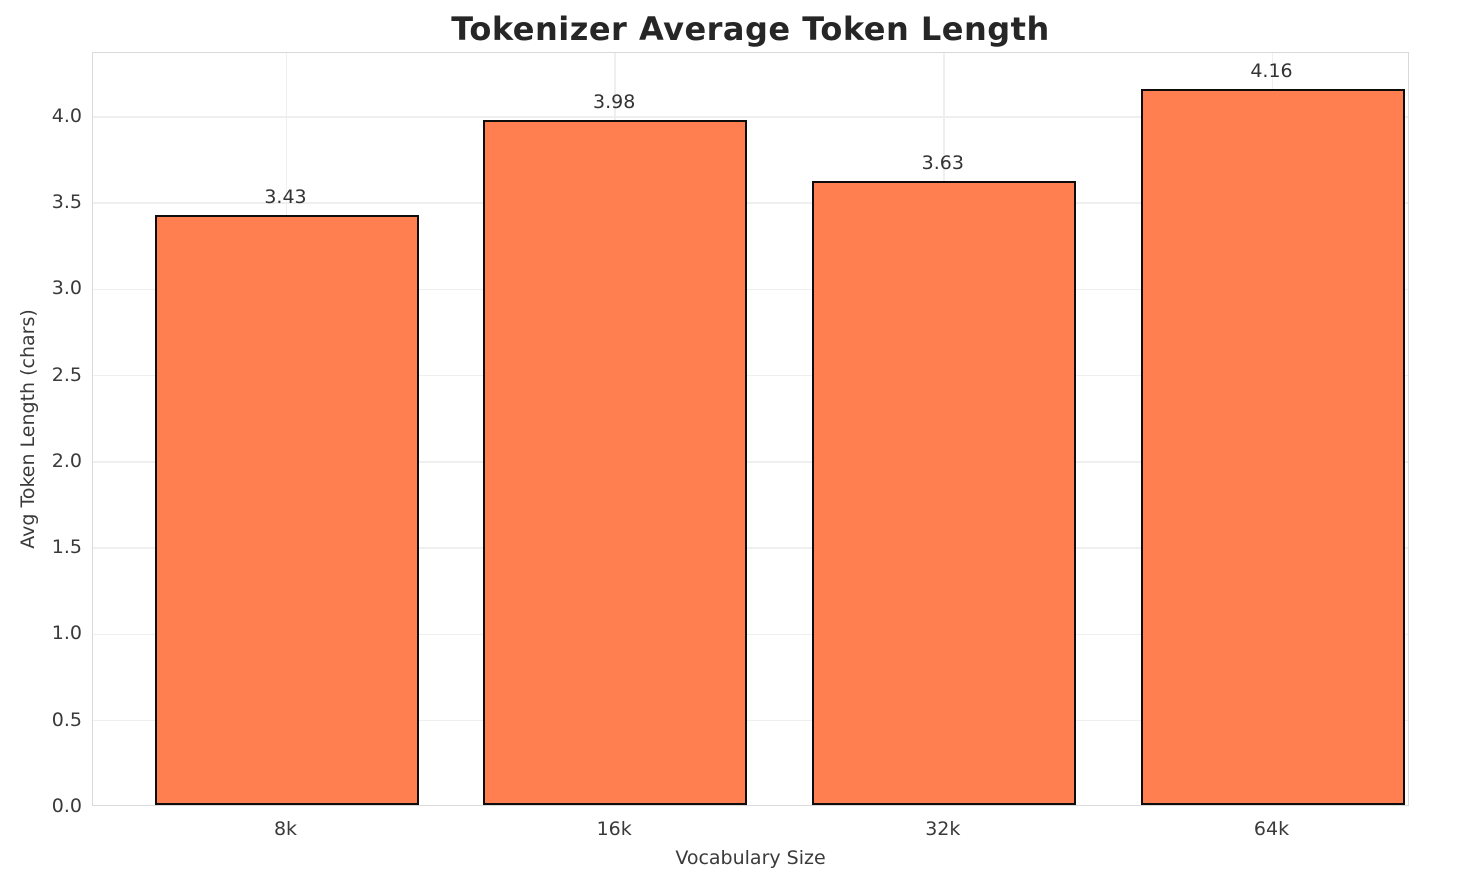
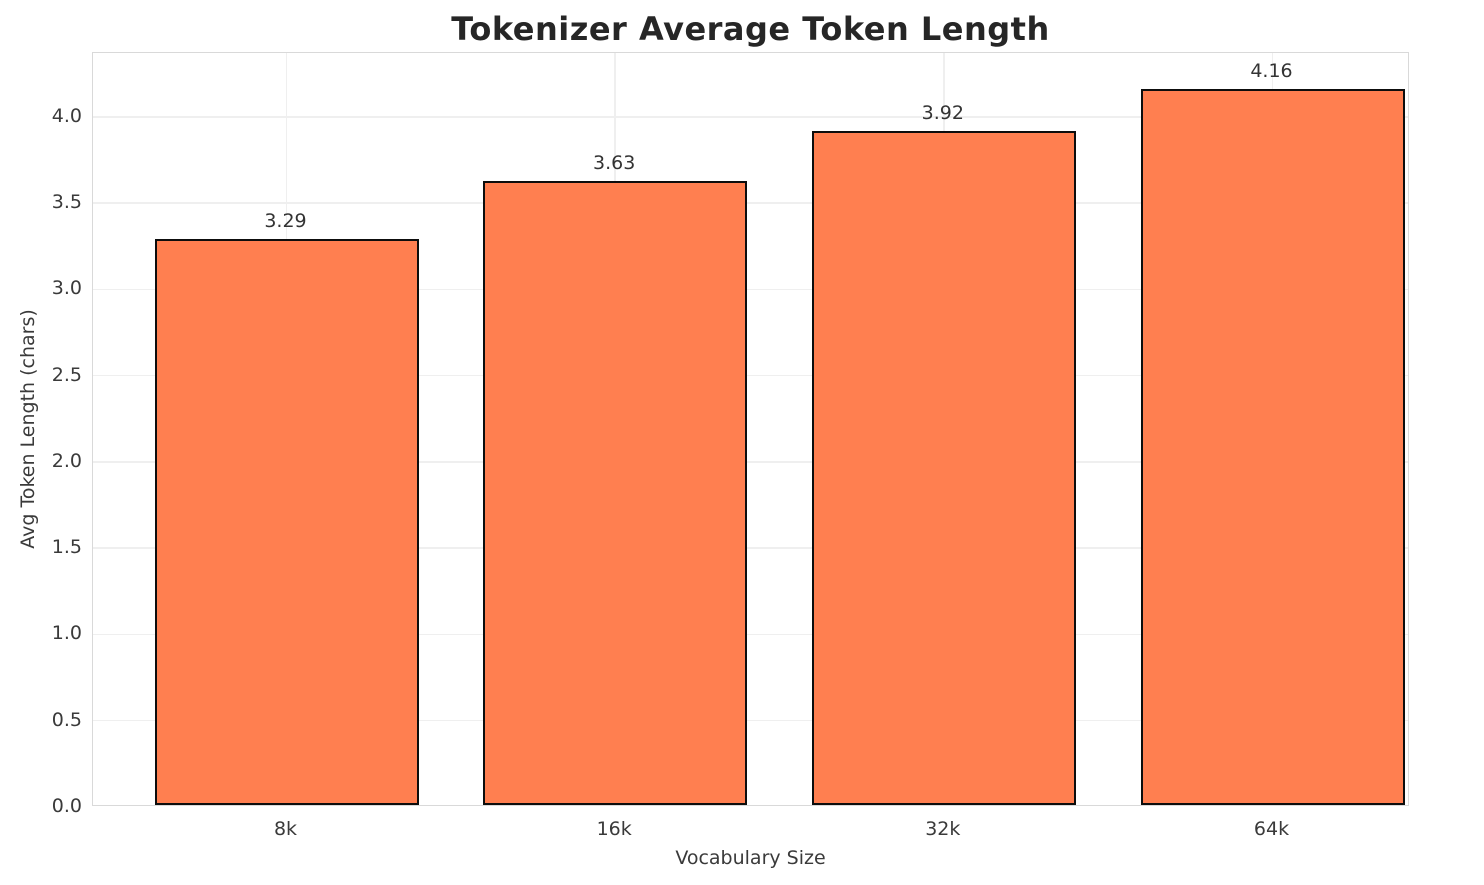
8k: 3.43 -> 3.29
16k: 3.98 -> 3.63
32k: 3.63 -> 3.92
